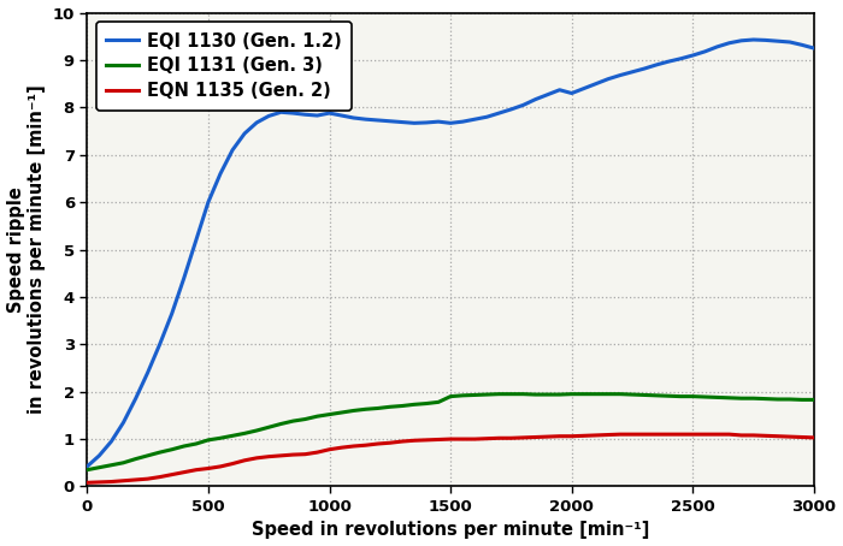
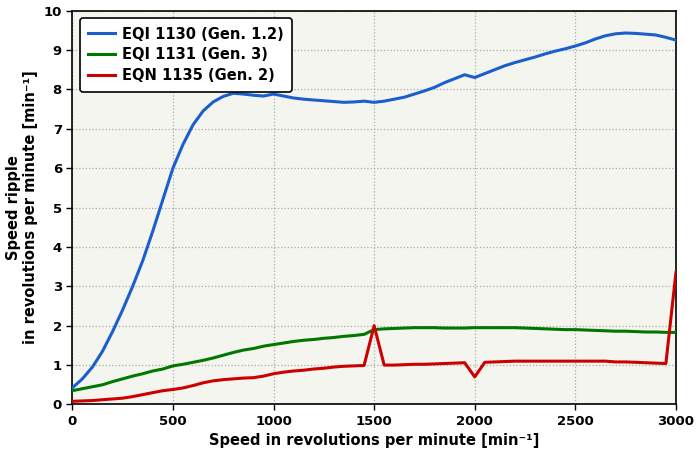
EQN 1135 (Gen. 2)/1500: 1.00 -> 2.00
EQN 1135 (Gen. 2)/2000: 1.06 -> 0.70
EQN 1135 (Gen. 2)/3000: 1.03 -> 3.35
